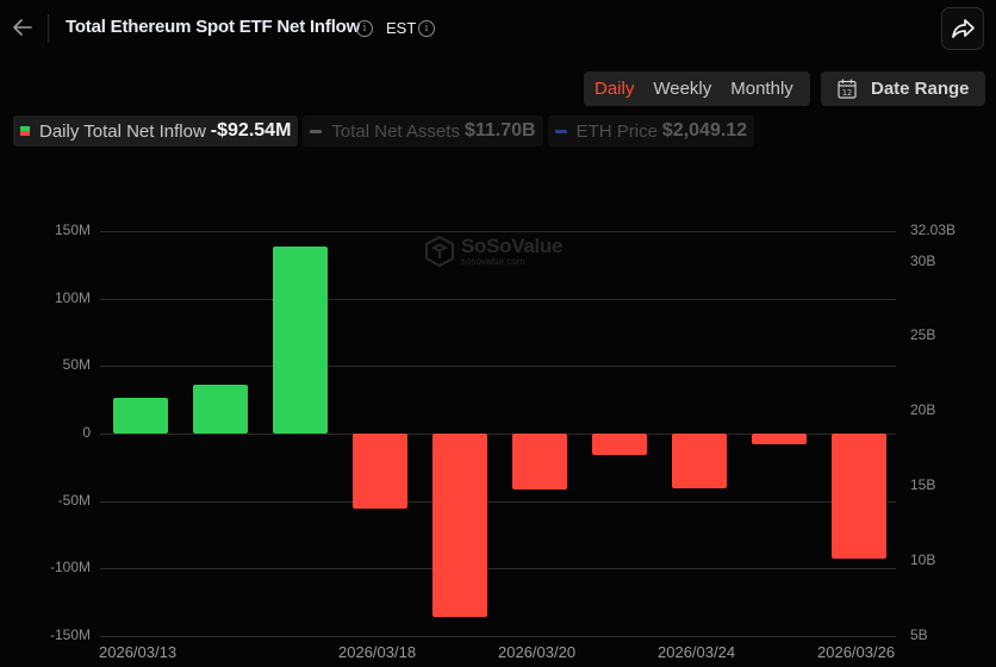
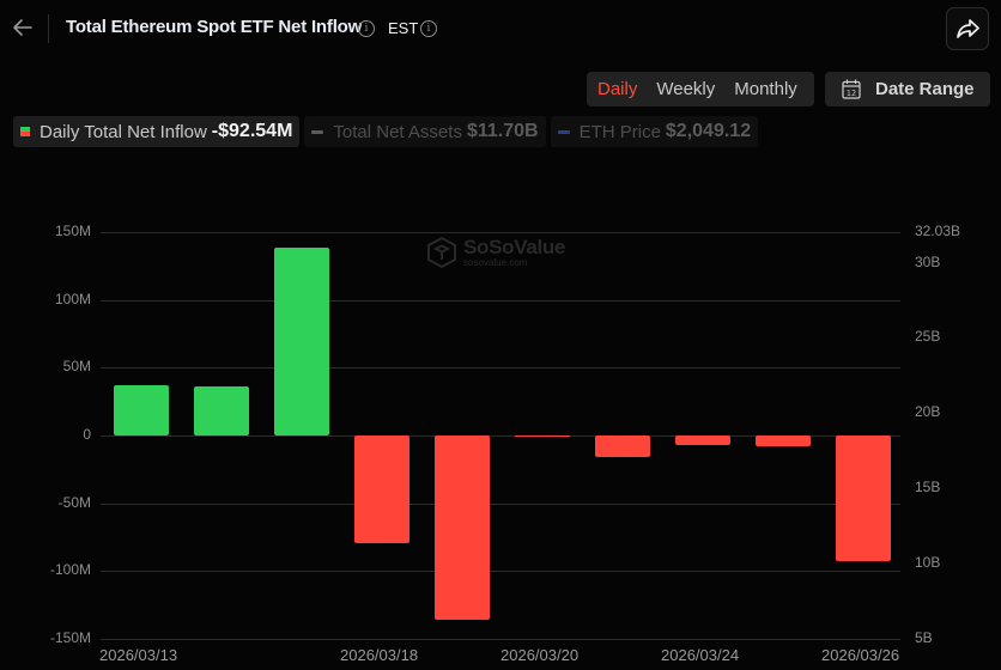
2026/03/13: 26M -> 37M
2026/03/18: -56M -> -79M
2026/03/20: -42M -> -1M
2026/03/24: -40M -> -7M
